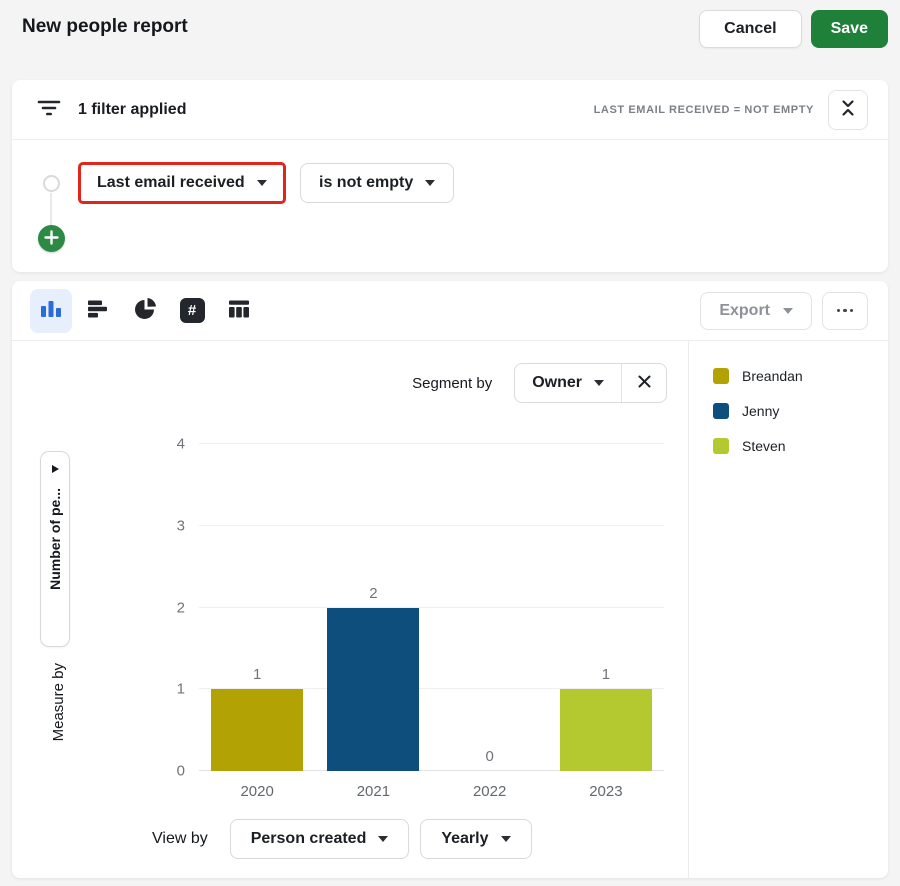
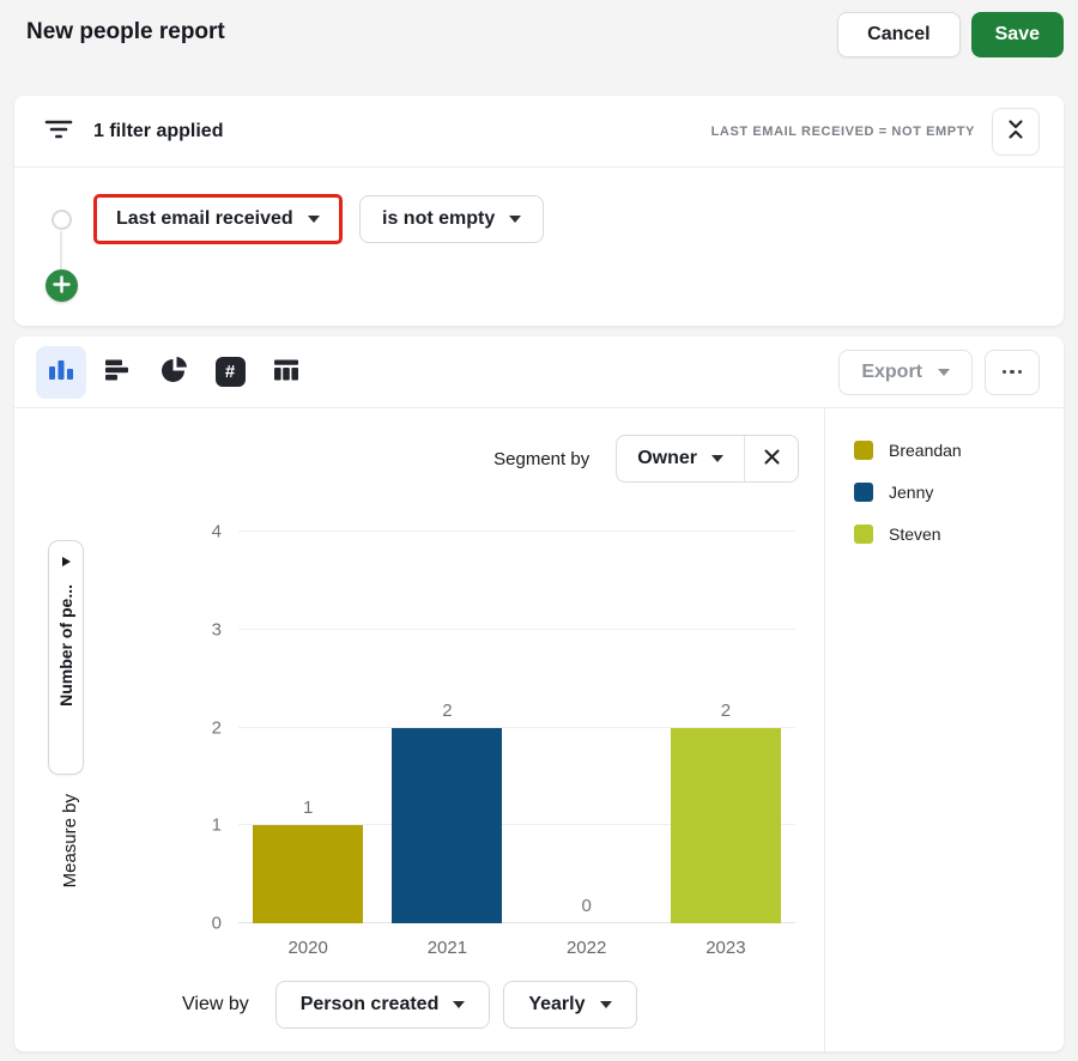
2023: 1 -> 2
